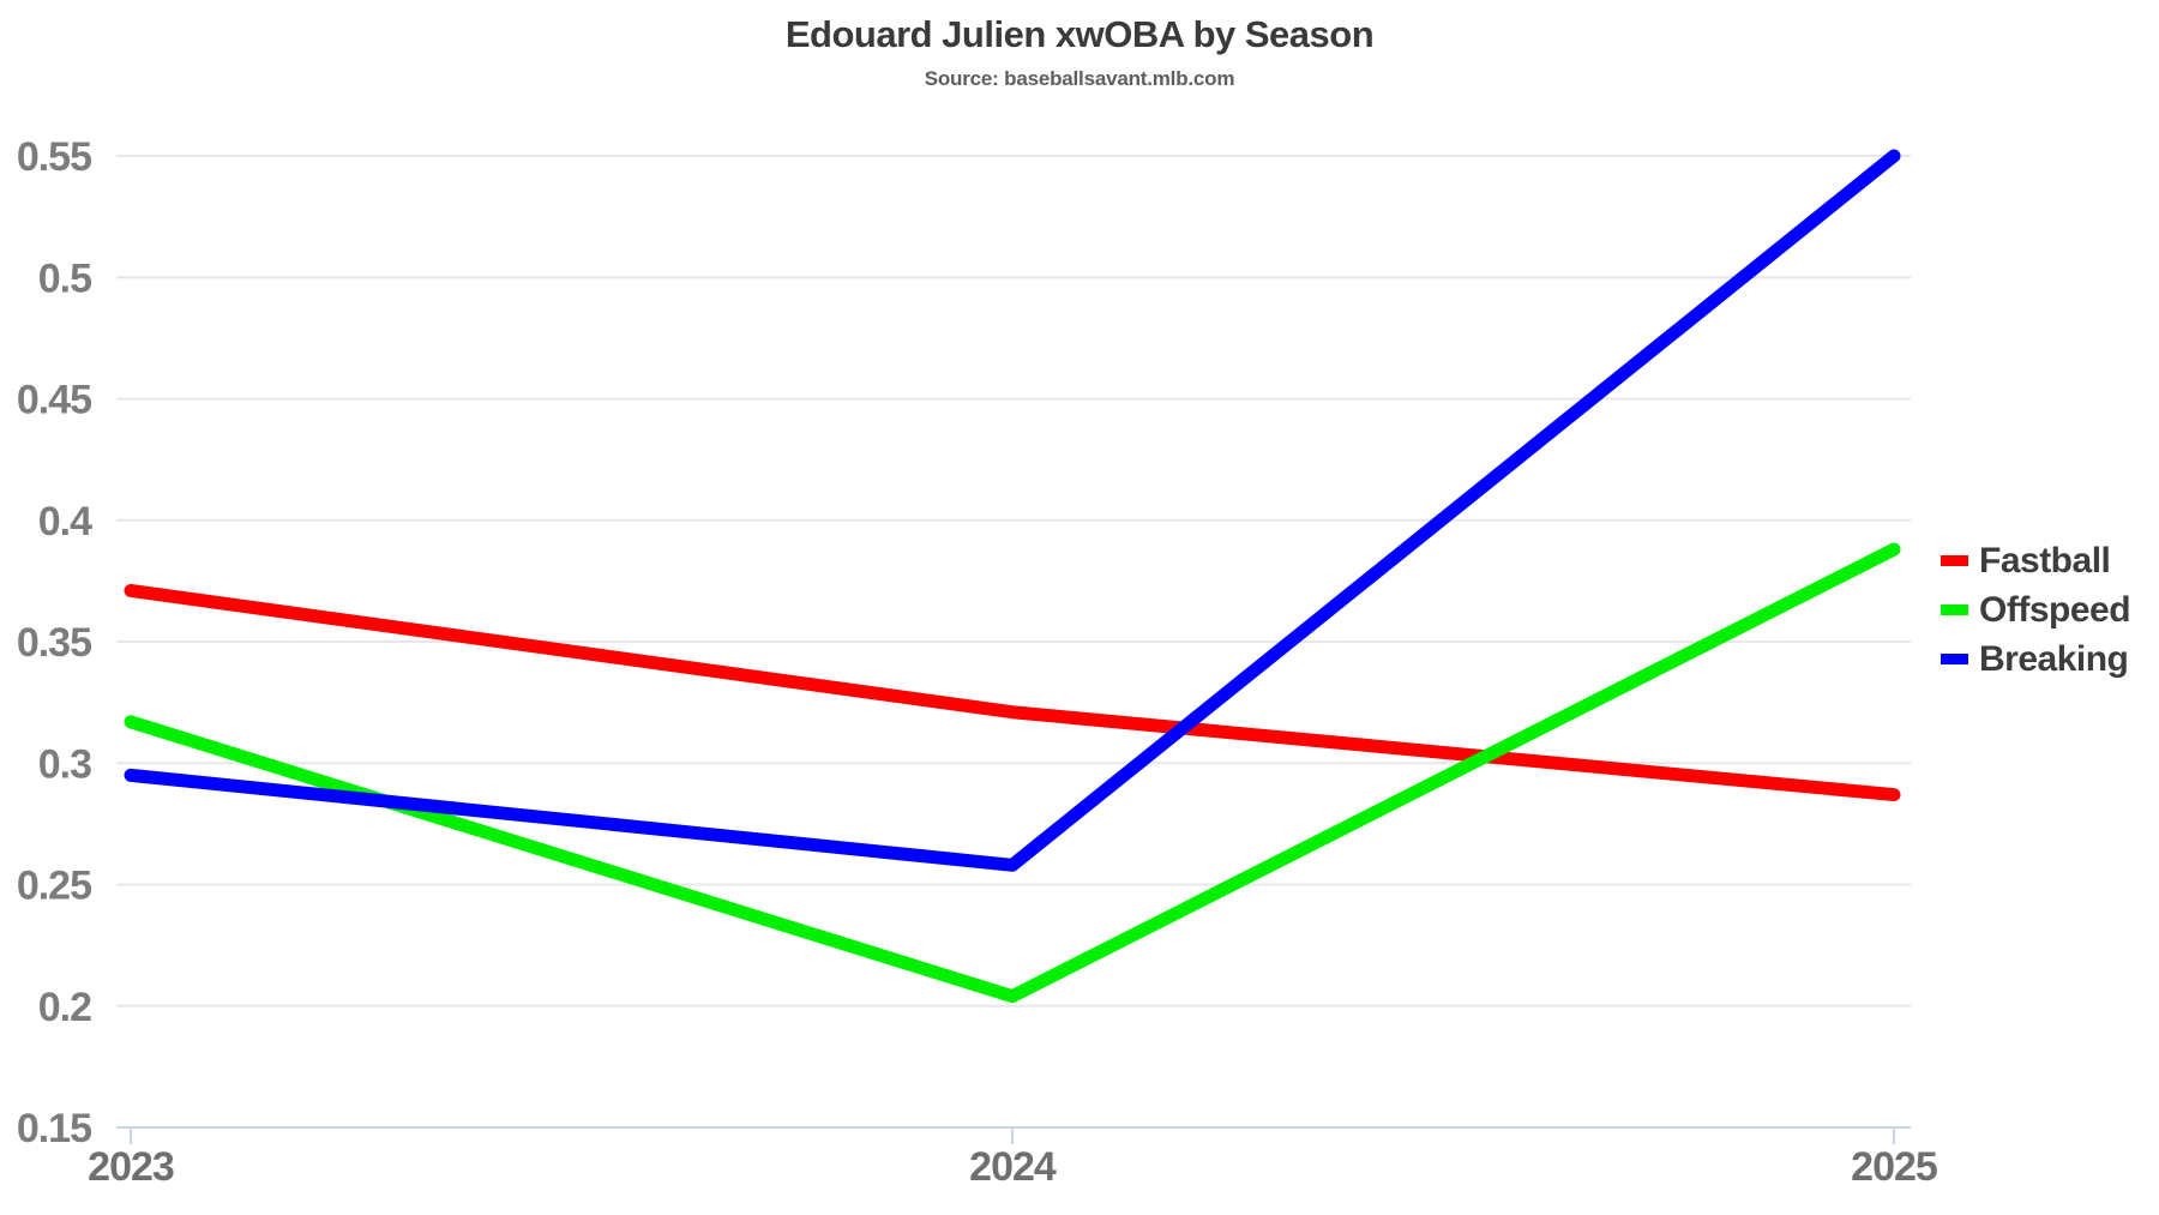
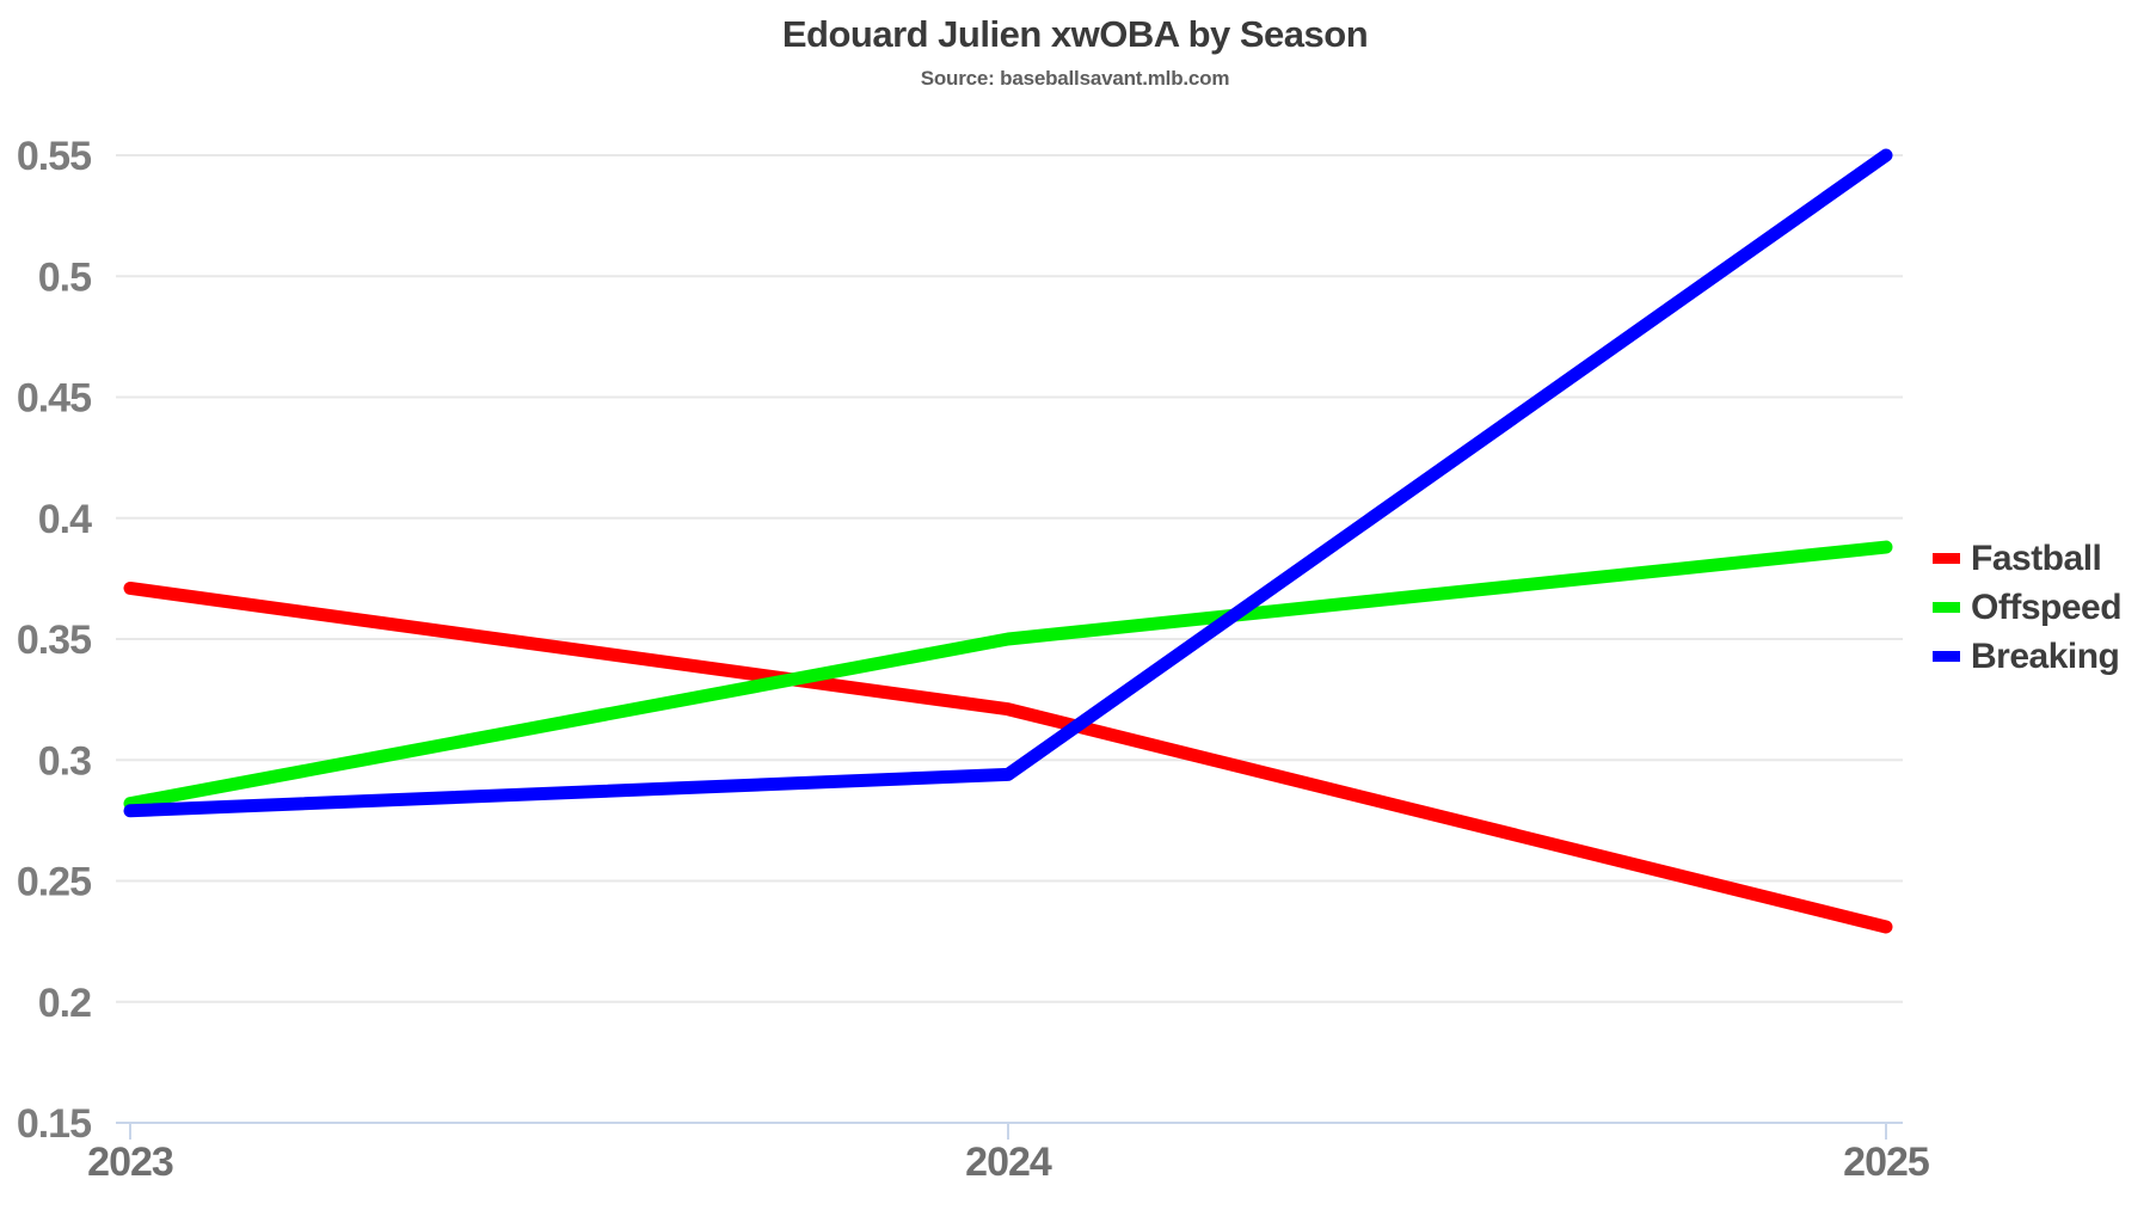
Offspeed/2023: 0.317 -> 0.282
Breaking/2023: 0.295 -> 0.279
Offspeed/2024: 0.204 -> 0.350
Breaking/2024: 0.258 -> 0.294
Fastball/2025: 0.287 -> 0.231
